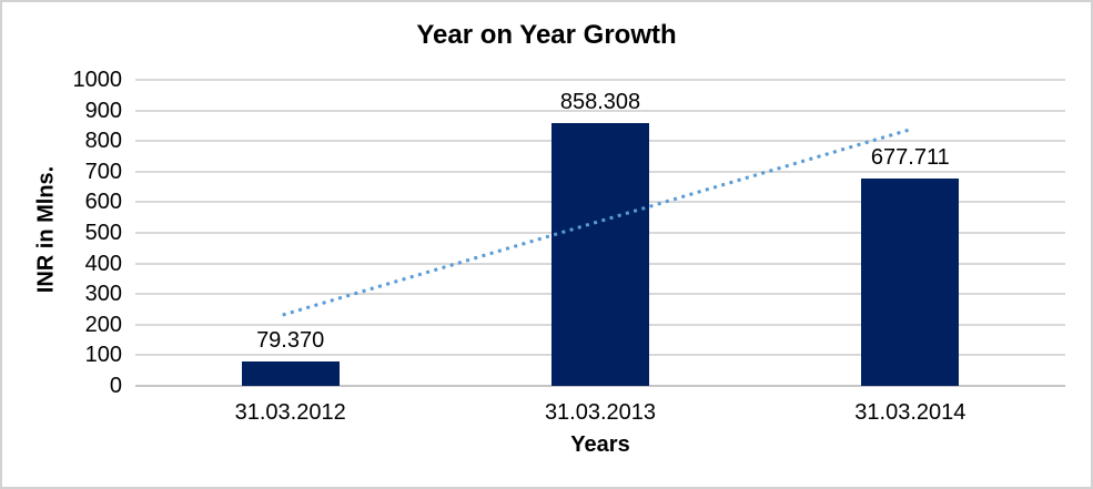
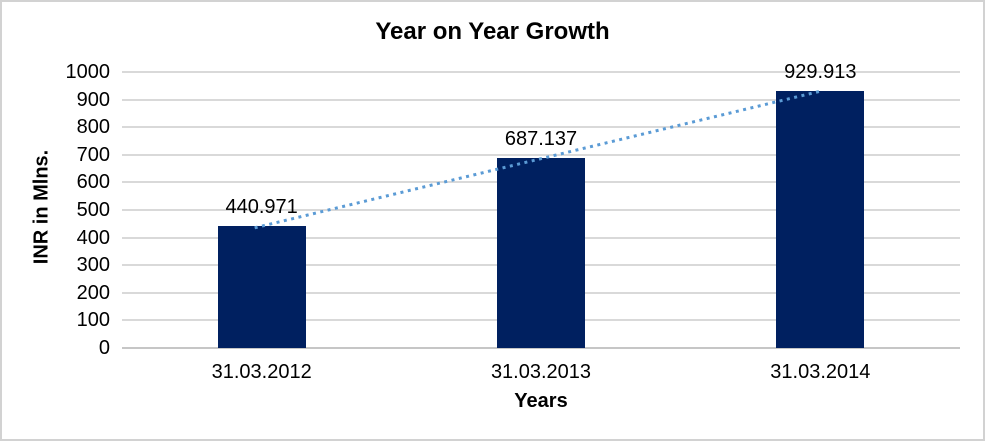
31.03.2012: 79.370 -> 440.971
31.03.2013: 858.308 -> 687.137
31.03.2014: 677.711 -> 929.913
